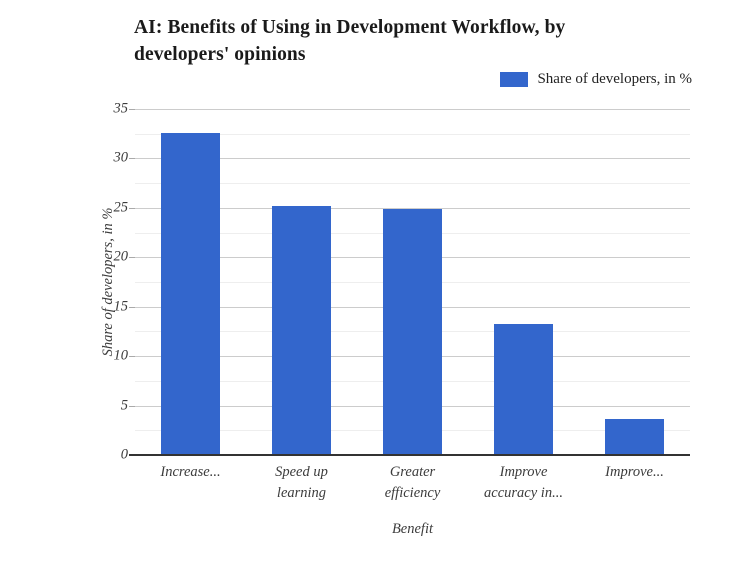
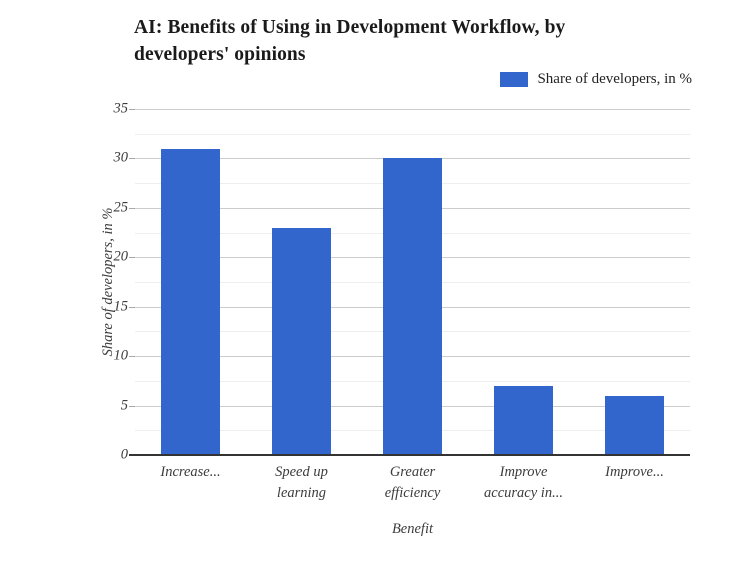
Increase...: 33 -> 31
Speed up learning: 25 -> 23
Greater efficiency: 25 -> 30
Improve accuracy in...: 13 -> 7
Improve...: 4 -> 6
